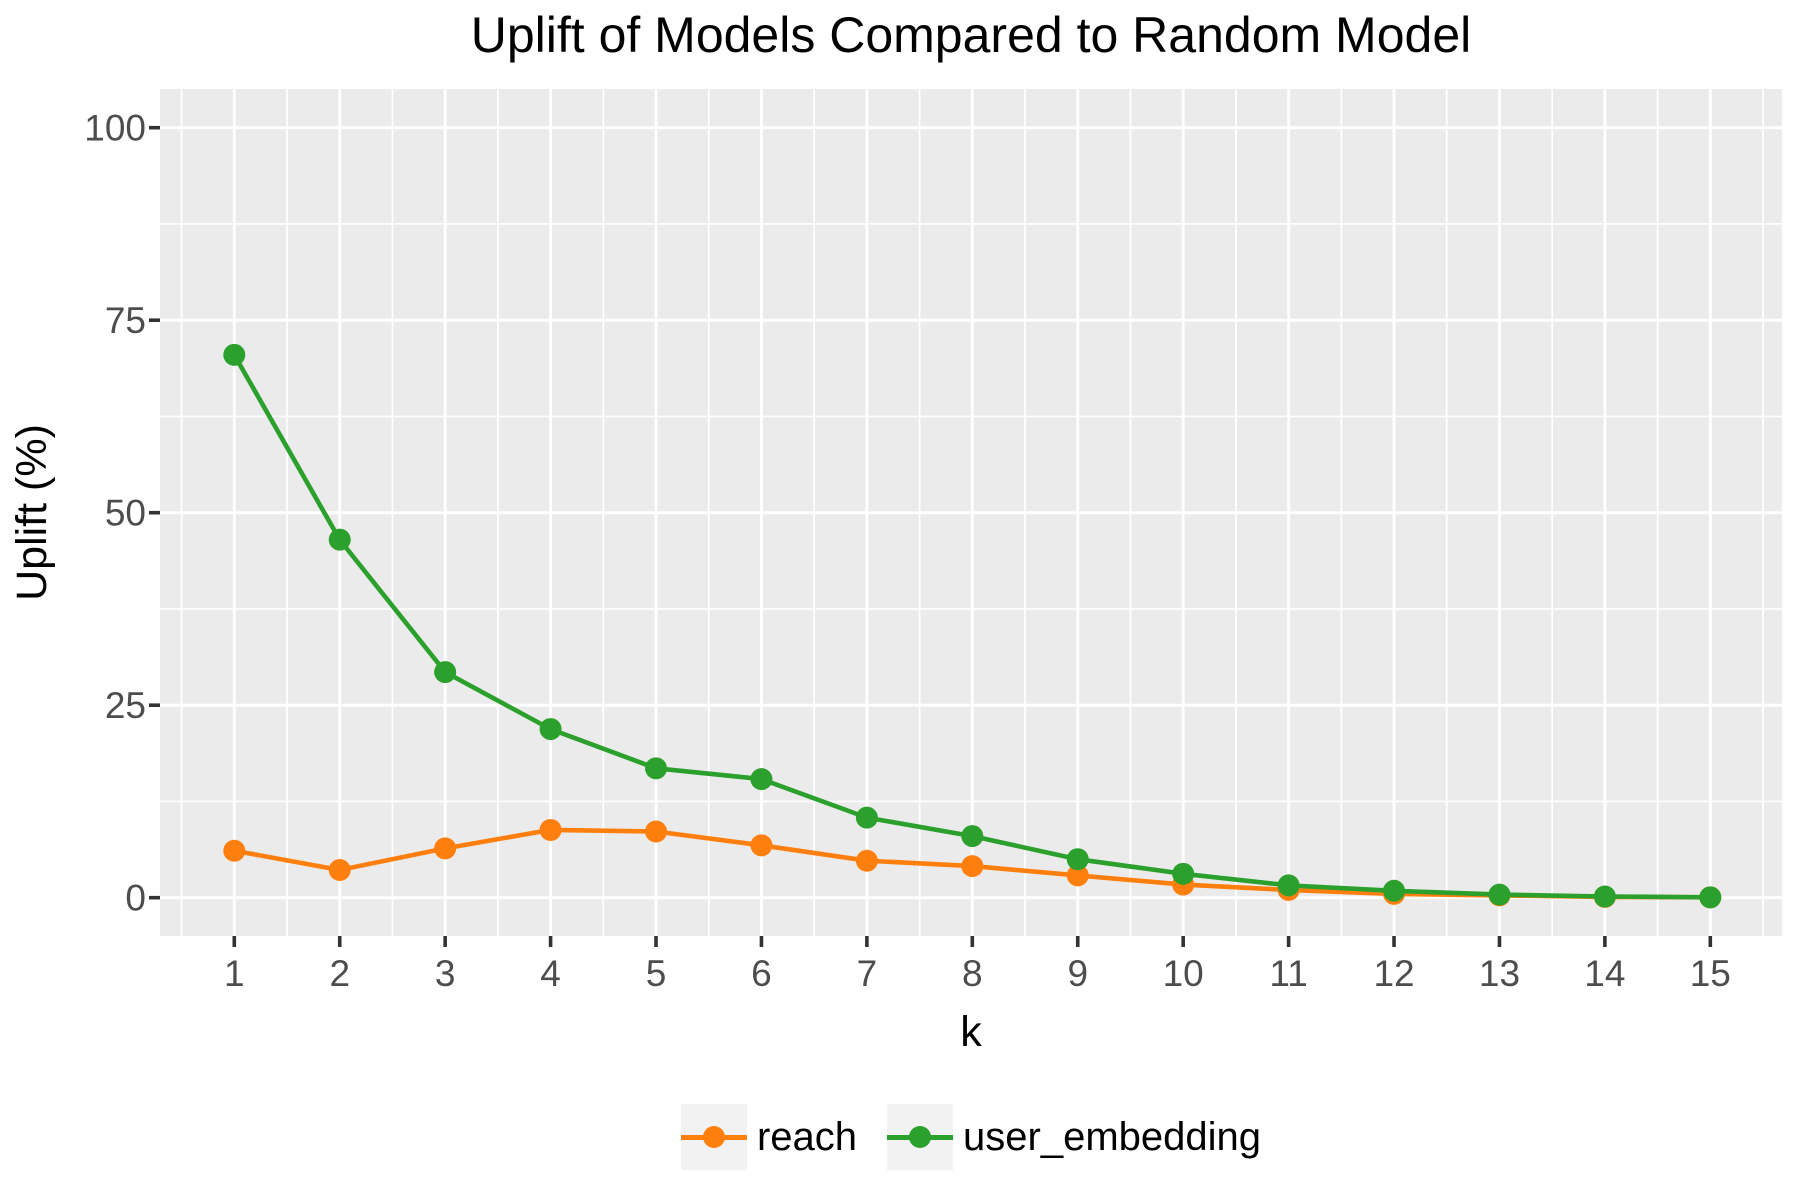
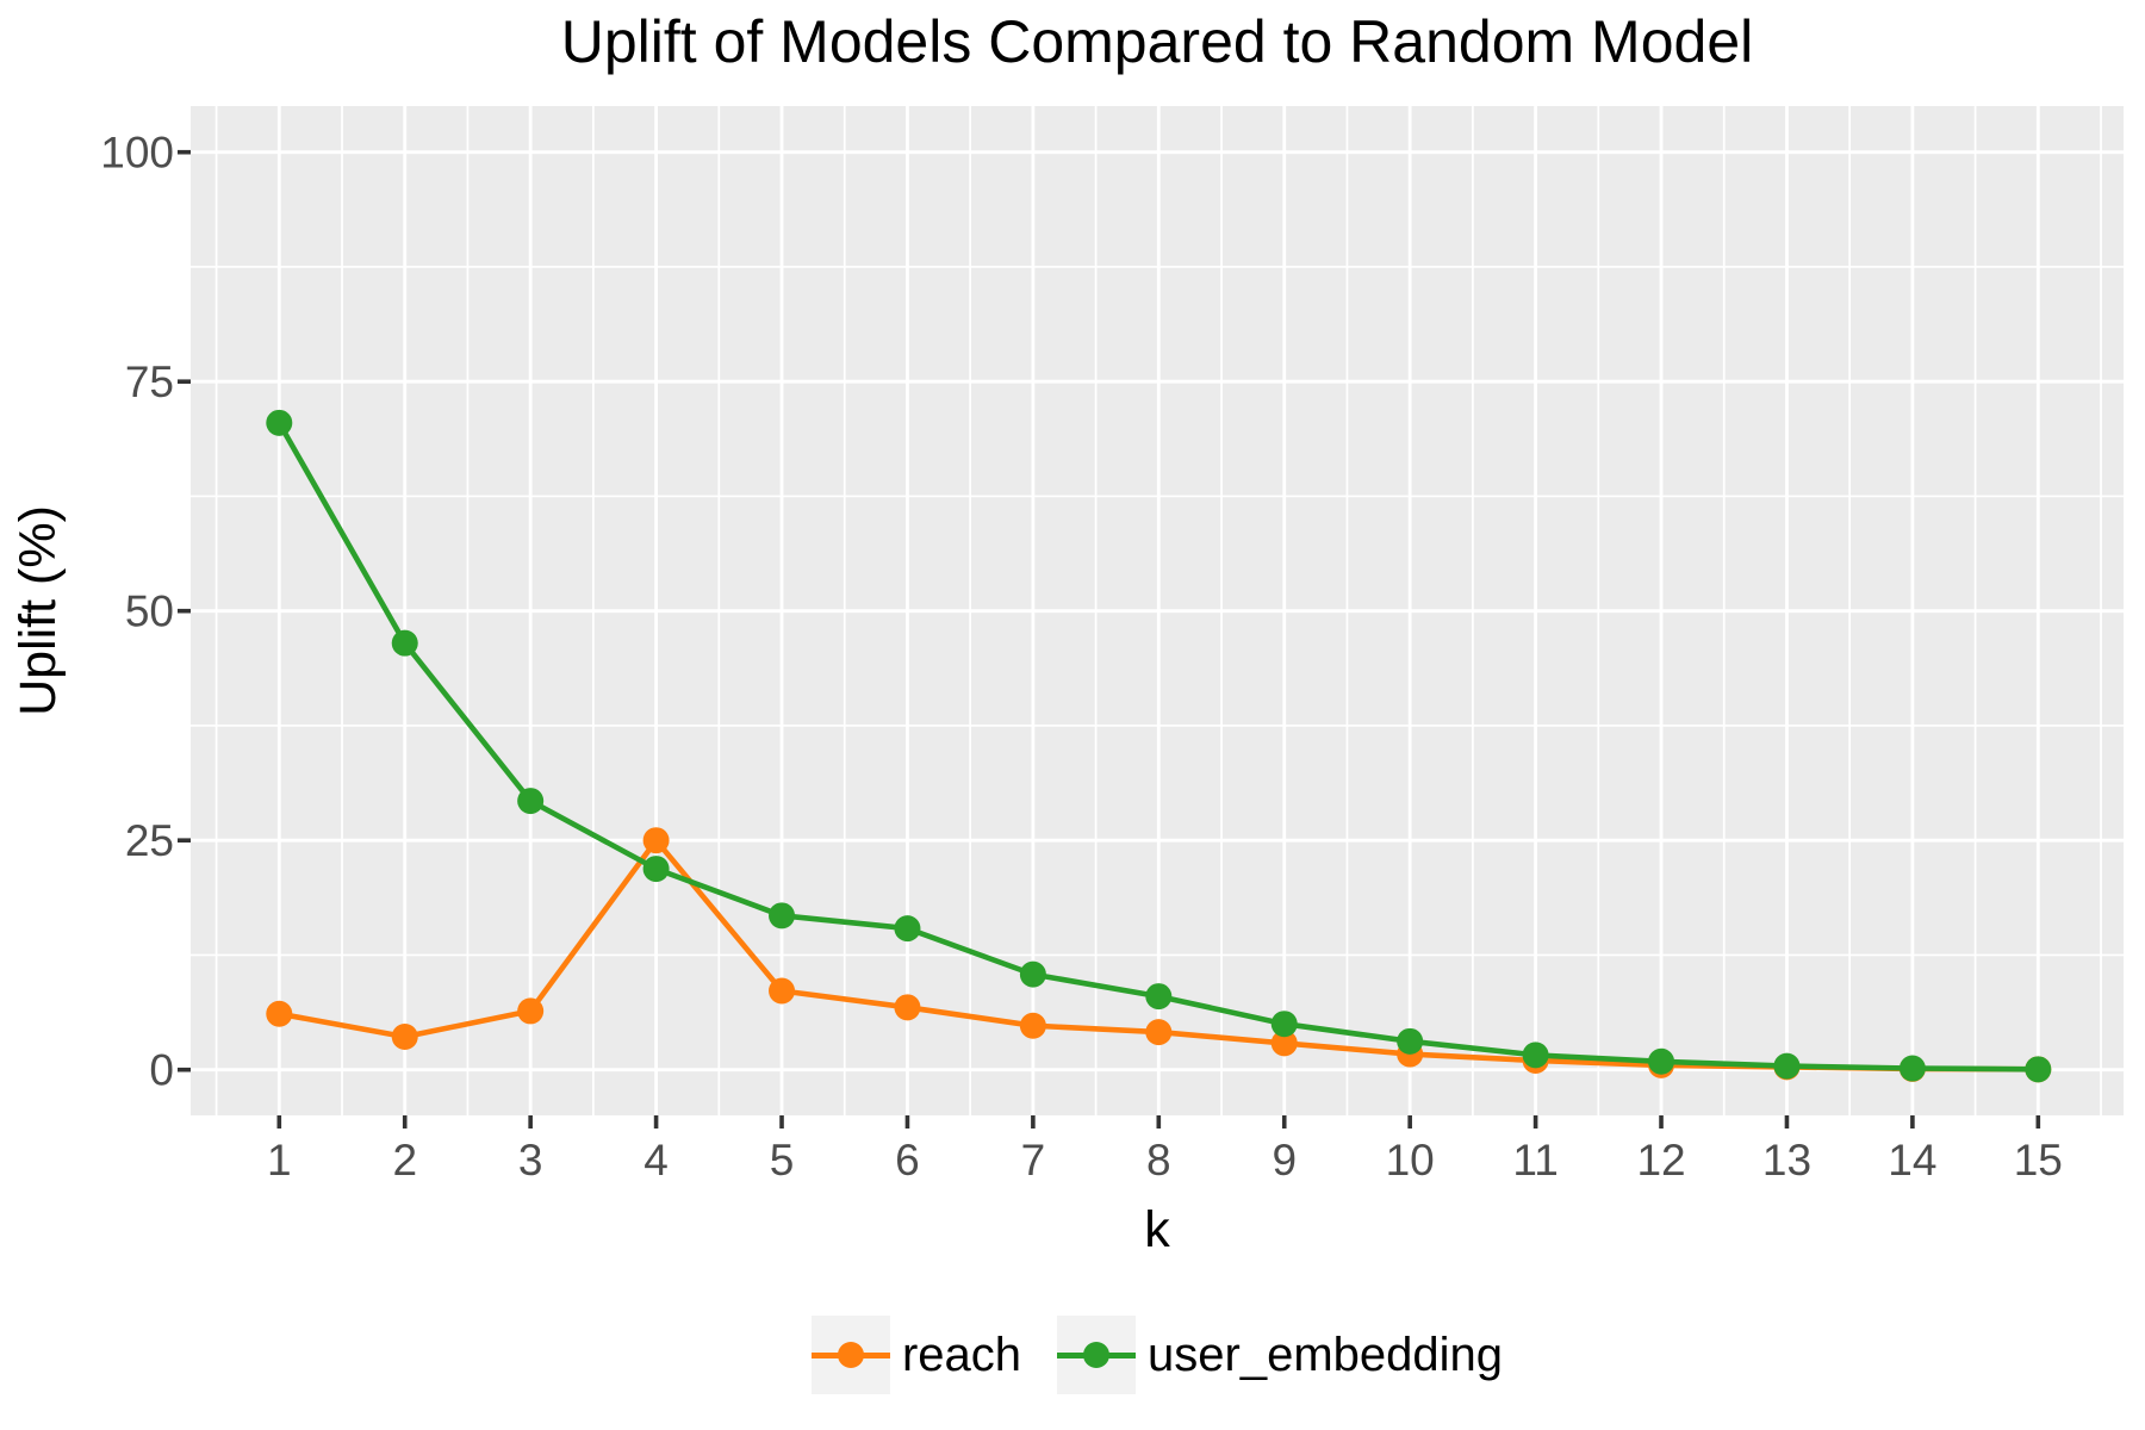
reach/4: 9 -> 25
